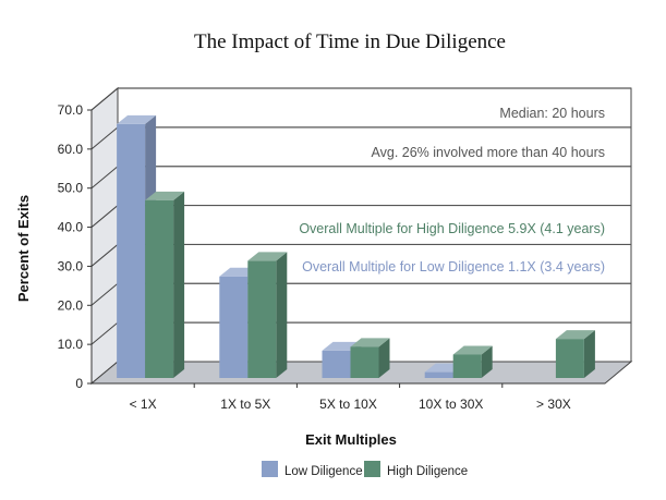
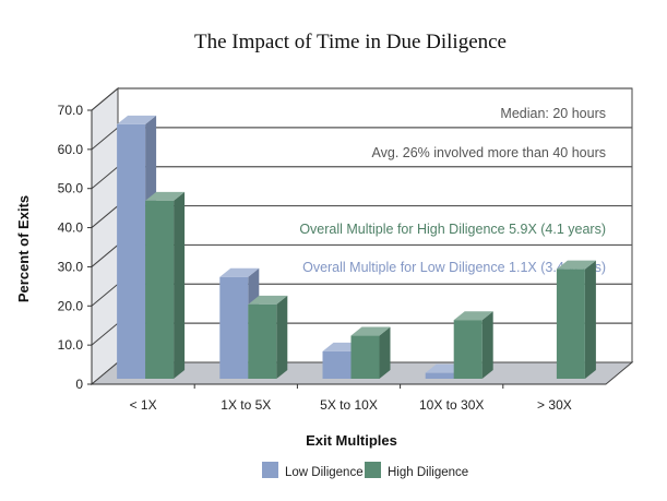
High Diligence/1X to 5X: 30 -> 19
High Diligence/5X to 10X: 8 -> 11
High Diligence/10X to 30X: 6 -> 15
High Diligence/> 30X: 10 -> 28
